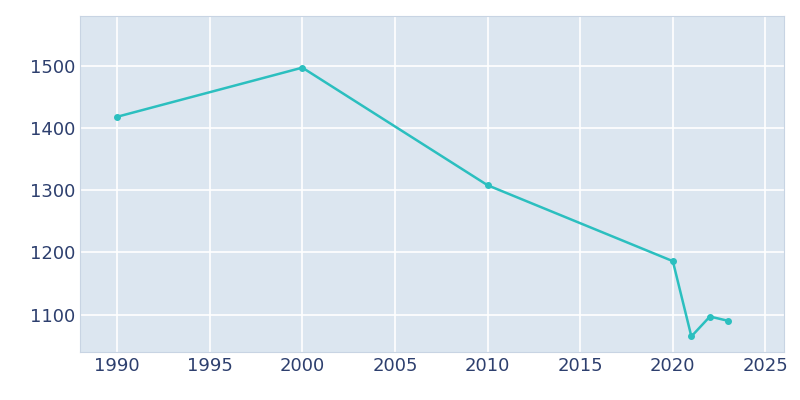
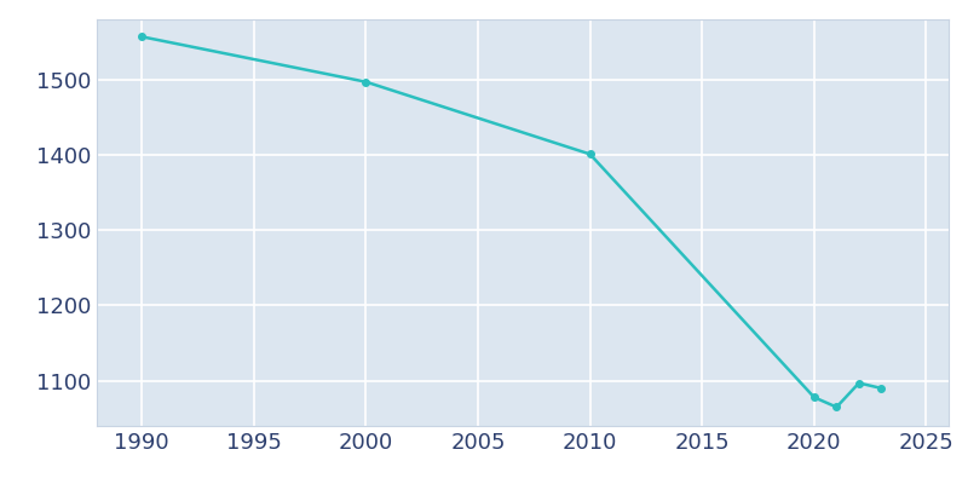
1990: 1418 -> 1557
2010: 1308 -> 1401
2020: 1186 -> 1078
